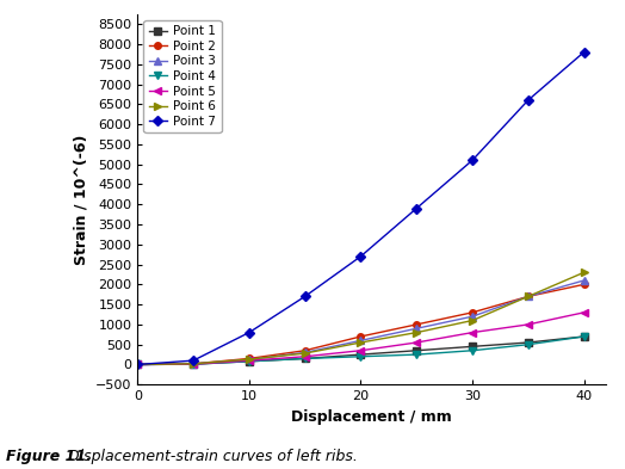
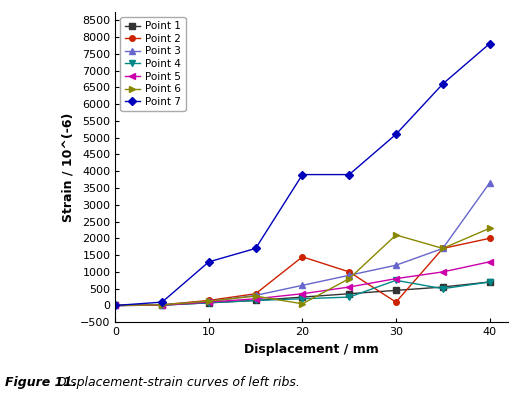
Point 7/10: 800 -> 1300
Point 2/20: 700 -> 1450
Point 6/20: 550 -> 50
Point 7/20: 2700 -> 3900
Point 2/30: 1300 -> 100
Point 4/30: 350 -> 750
Point 6/30: 1100 -> 2100
Point 3/40: 2100 -> 3650
